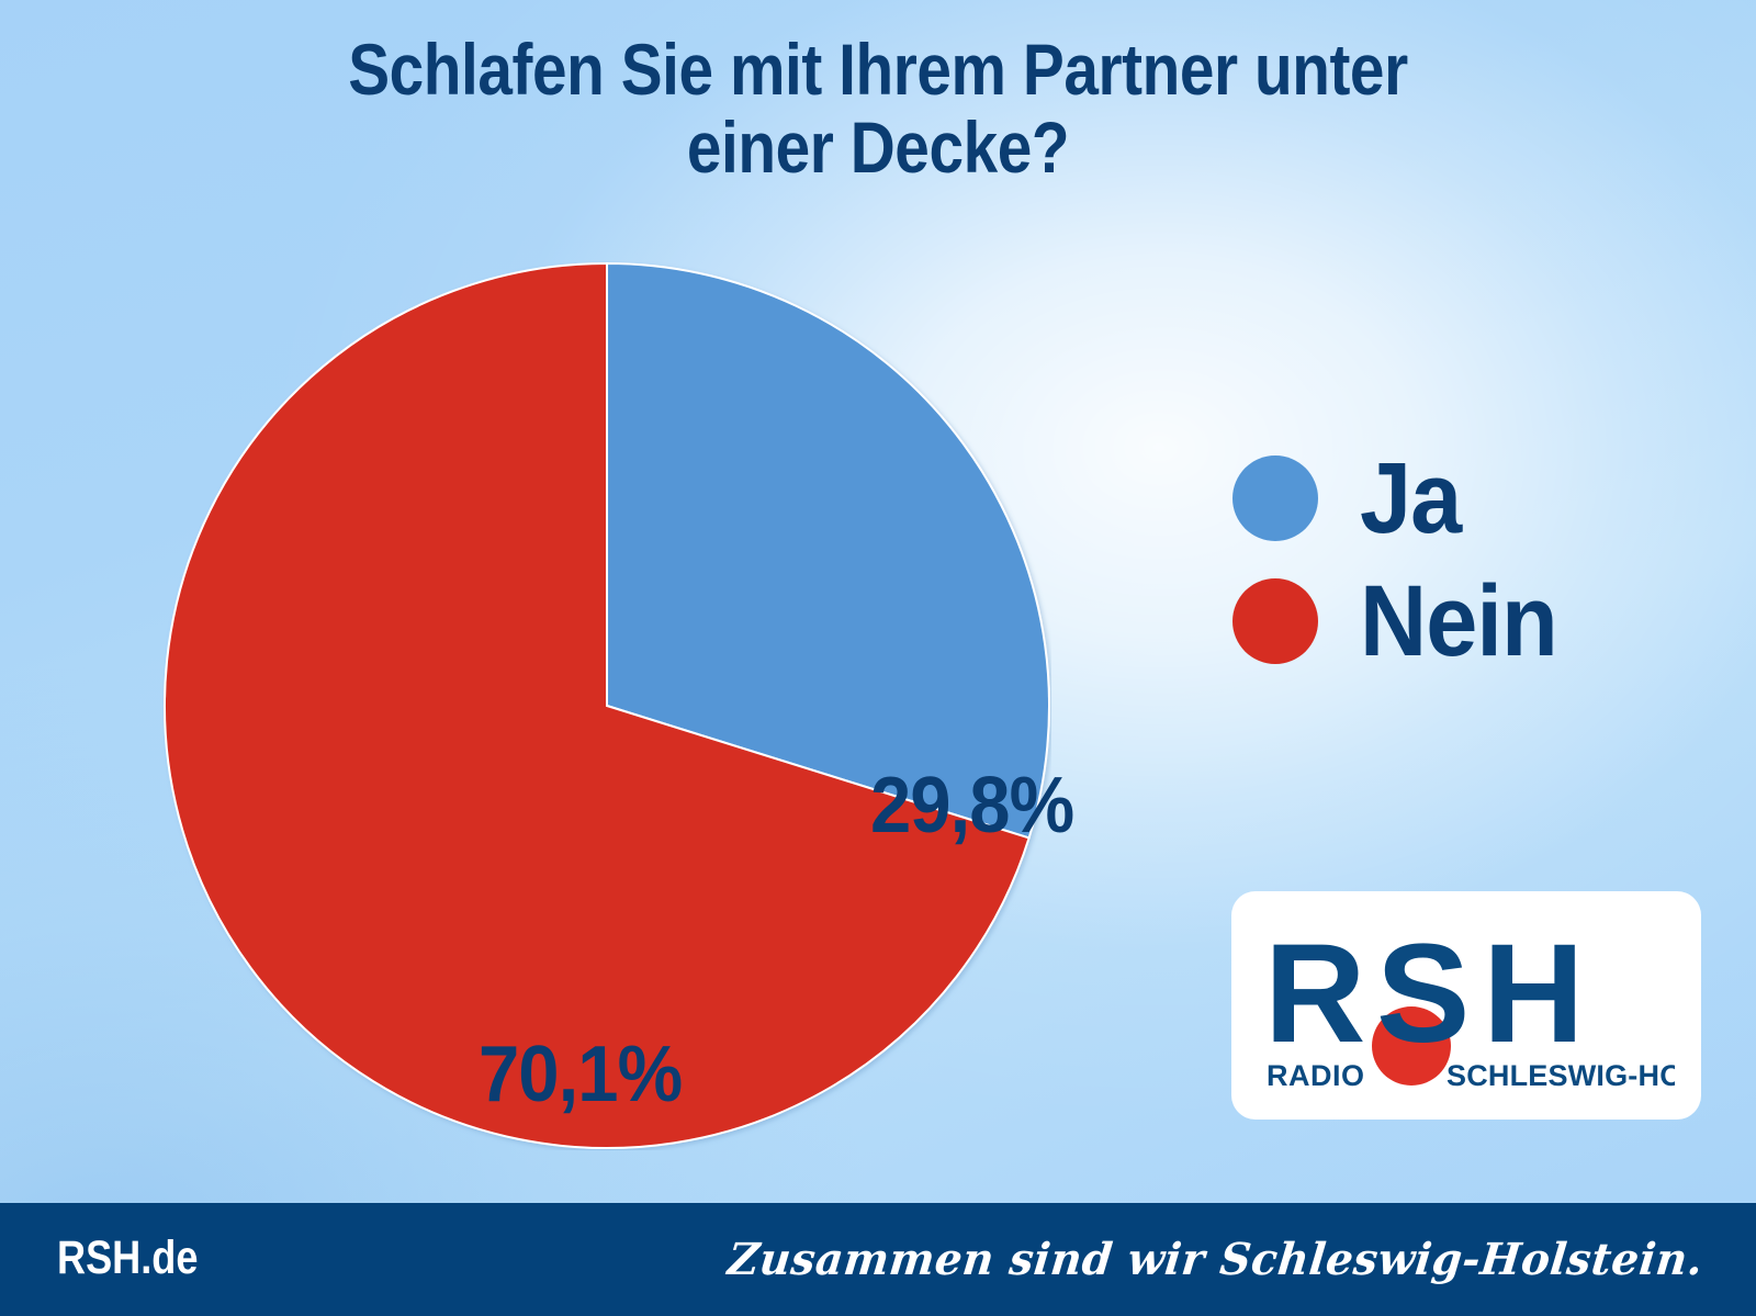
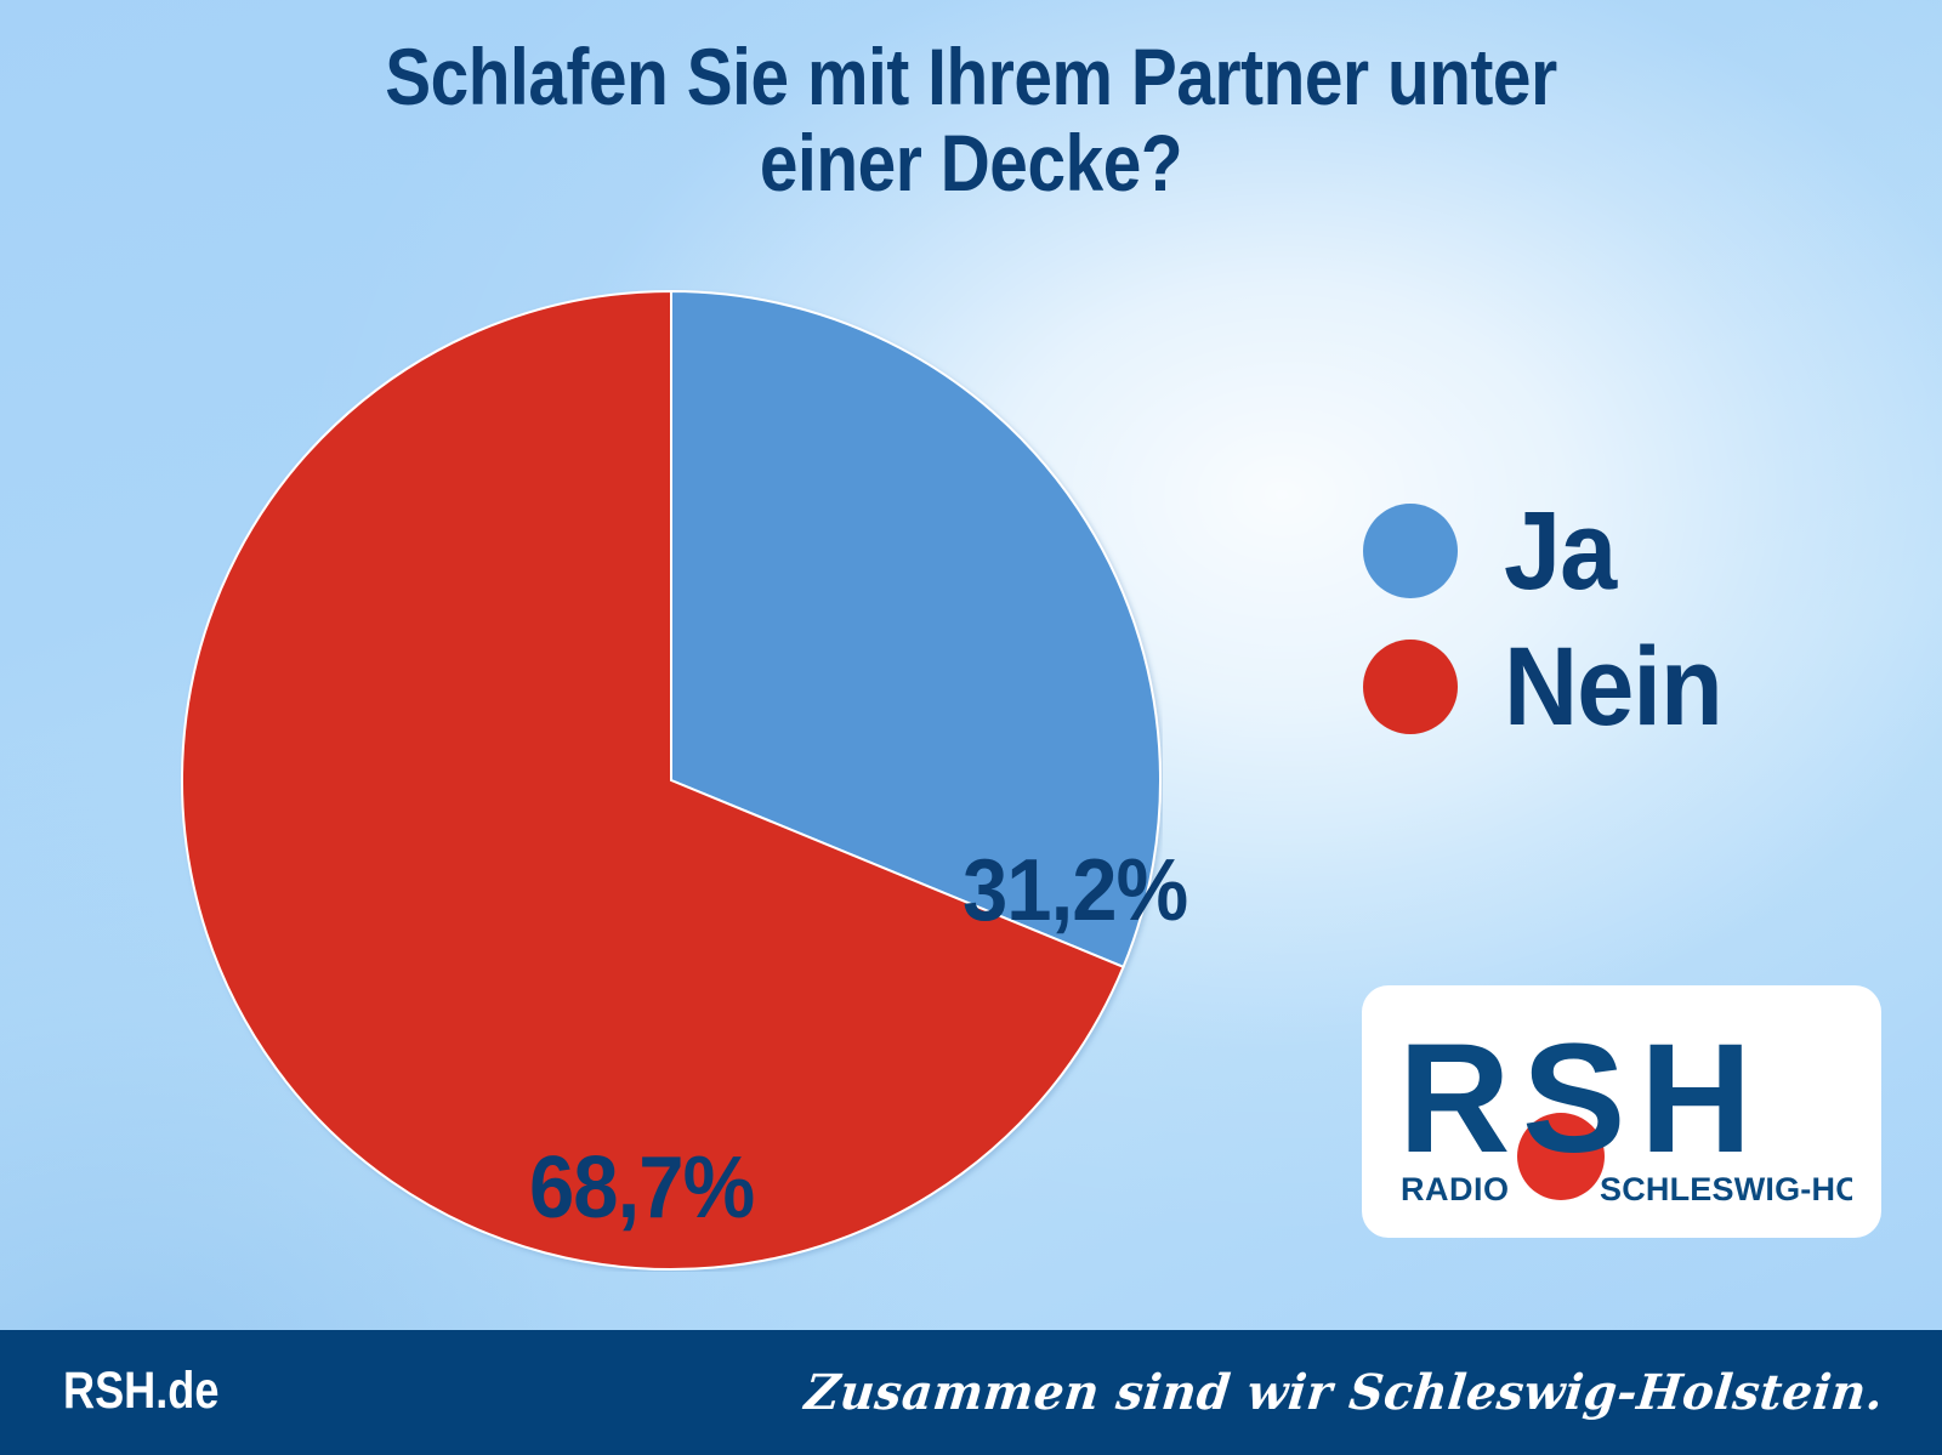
Ja: 29,8% -> 31,2%
Nein: 70,1% -> 68,7%
